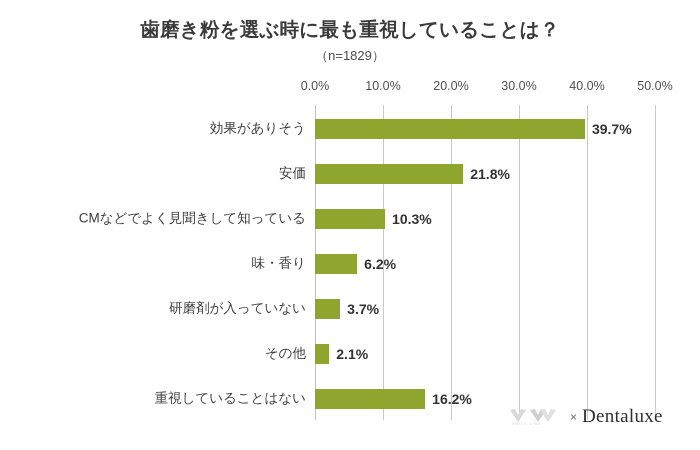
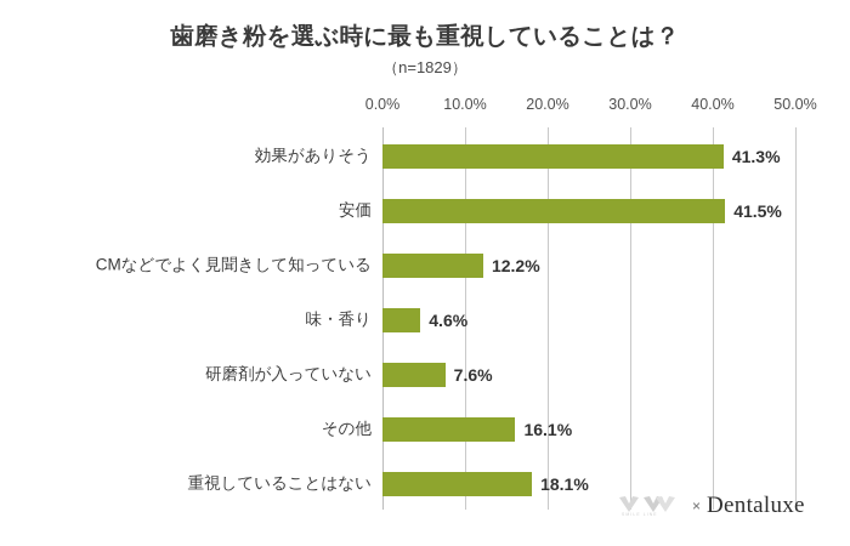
効果がありそう: 39.7% -> 41.3%
安価: 21.8% -> 41.5%
CMなどでよく見聞きして知っている: 10.3% -> 12.2%
味・香り: 6.2% -> 4.6%
研磨剤が入っていない: 3.7% -> 7.6%
その他: 2.1% -> 16.1%
重視していることはない: 16.2% -> 18.1%
